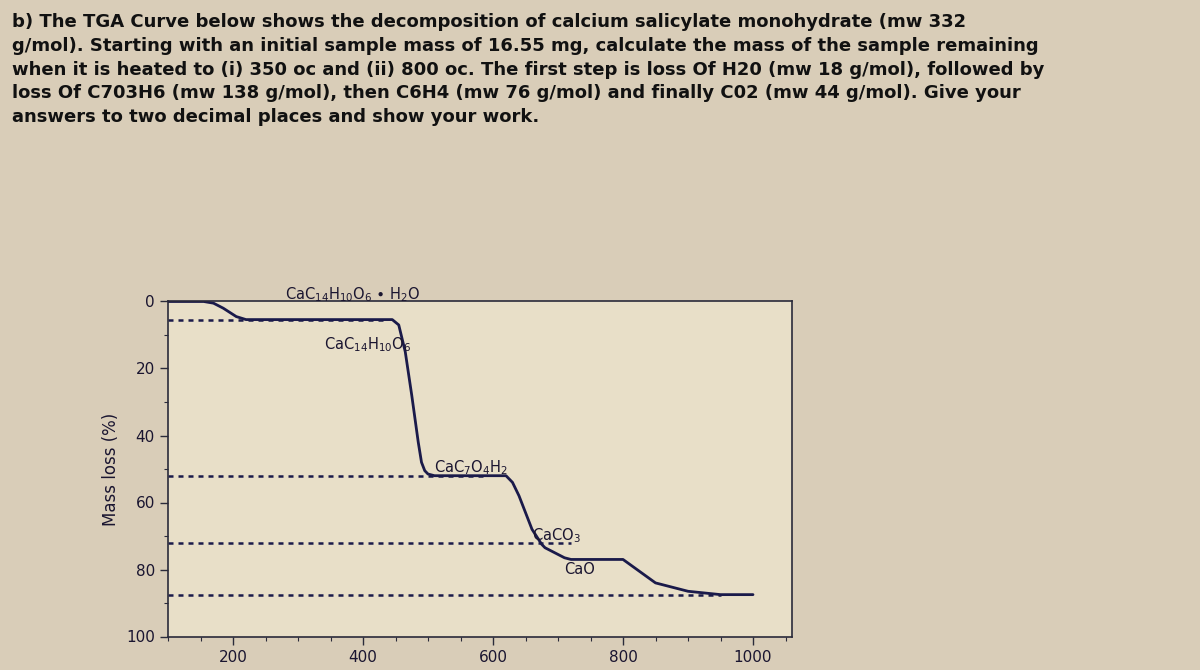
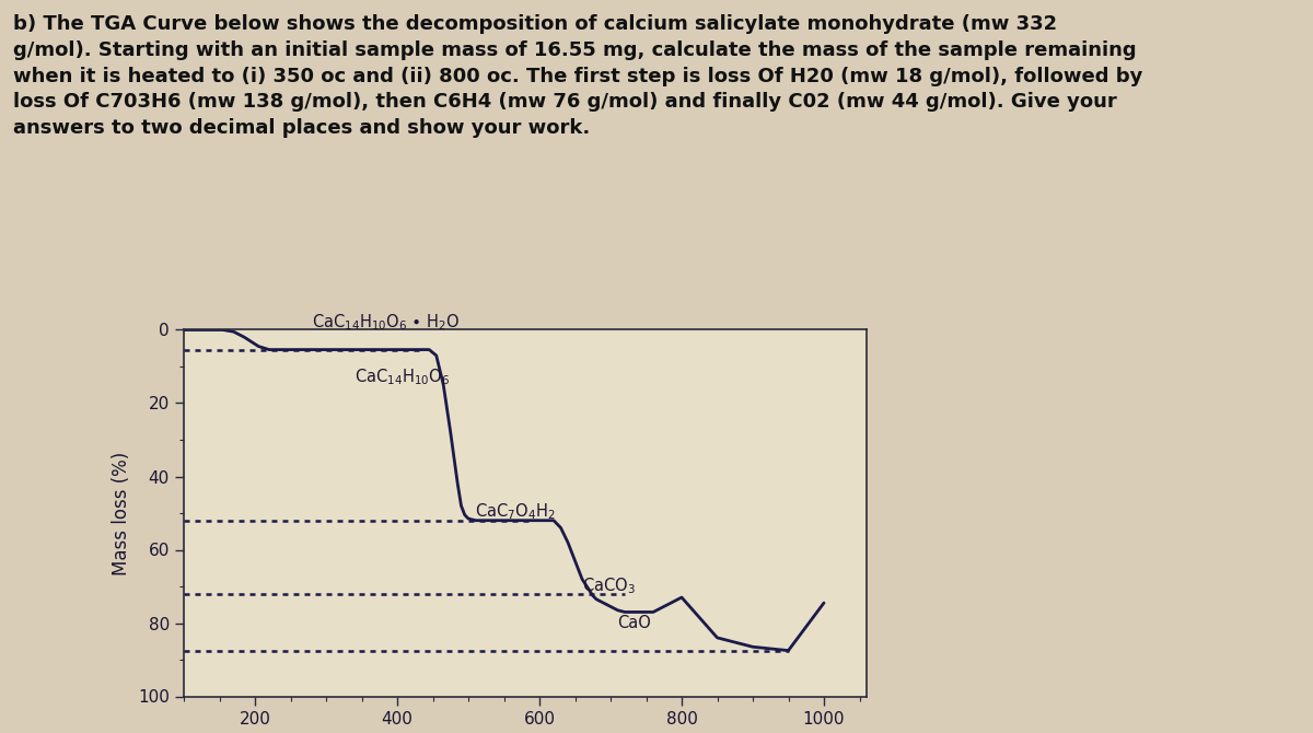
800: 77.0 -> 73.0
1000: 87.5 -> 74.5
